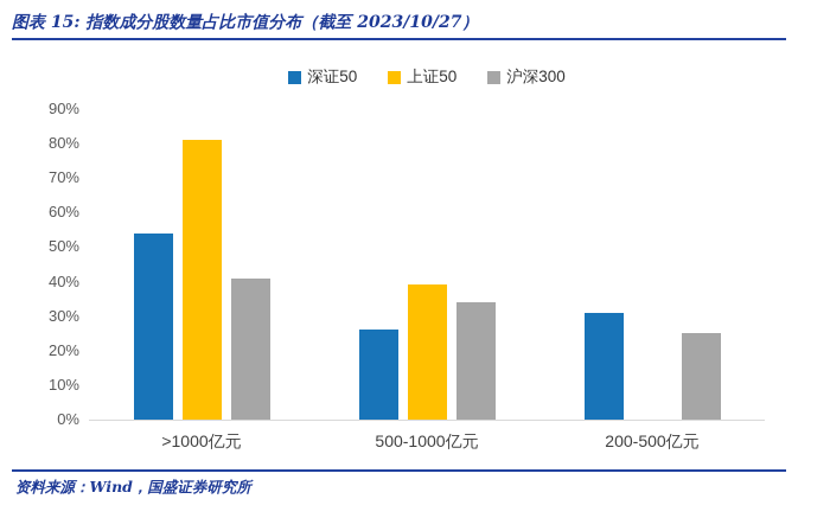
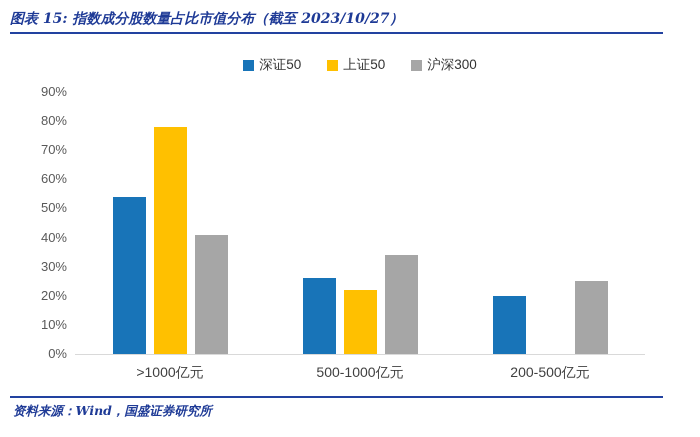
上证50/>1000亿元: 81% -> 78%
上证50/500-1000亿元: 39% -> 22%
深证50/200-500亿元: 31% -> 20%
